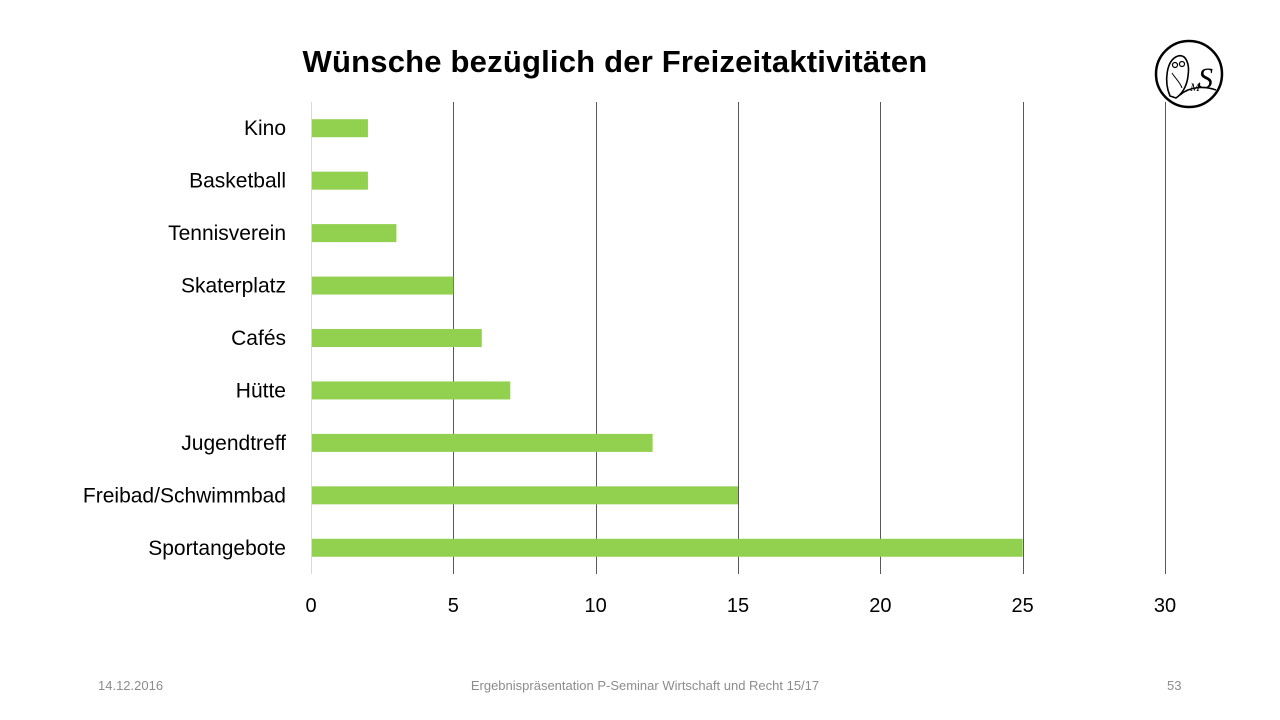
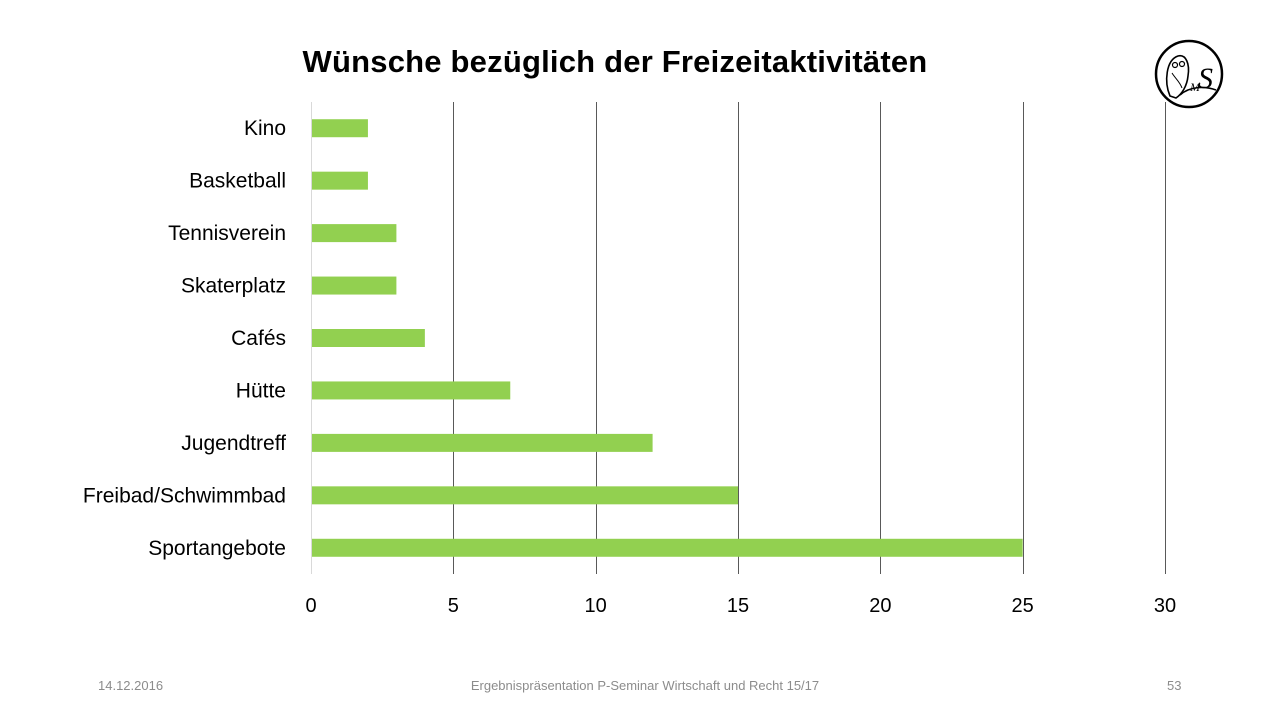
Skaterplatz: 5 -> 3
Cafés: 6 -> 4
